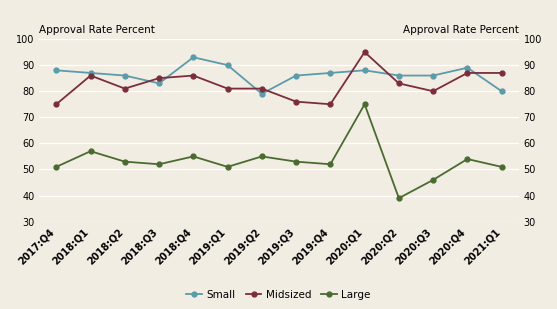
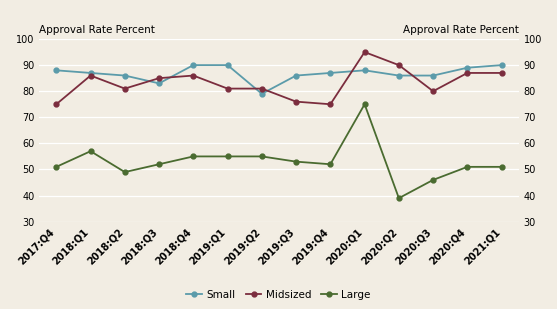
Large/2018:Q2: 53 -> 49
Small/2018:Q4: 93 -> 90
Large/2019:Q1: 51 -> 55
Midsized/2020:Q2: 83 -> 90
Large/2020:Q4: 54 -> 51
Small/2021:Q1: 80 -> 90
